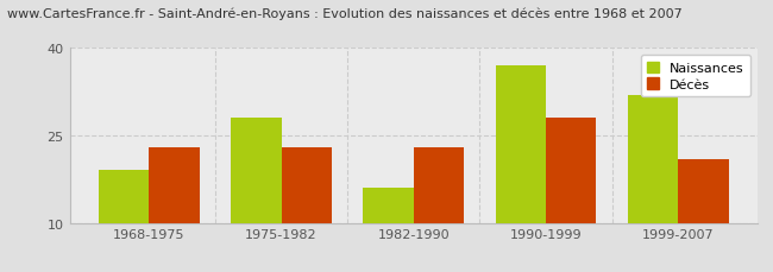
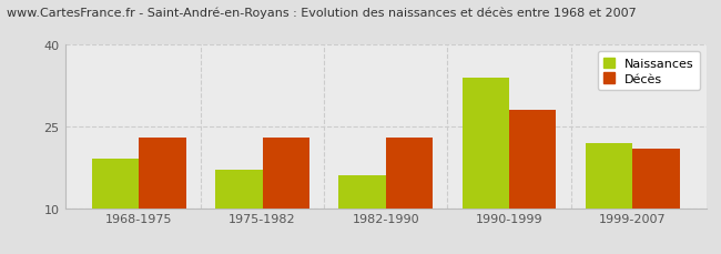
Naissances/1975-1982: 28 -> 17
Naissances/1990-1999: 37 -> 34
Naissances/1999-2007: 32 -> 22
